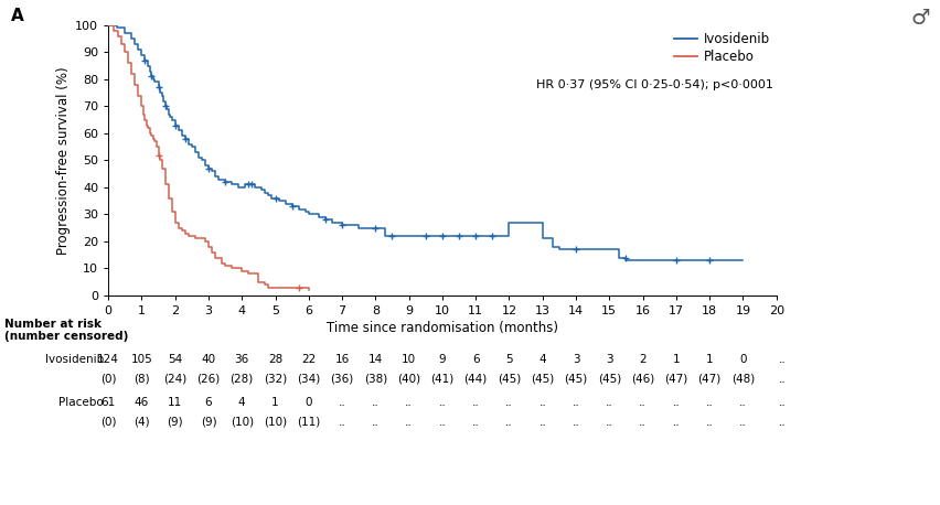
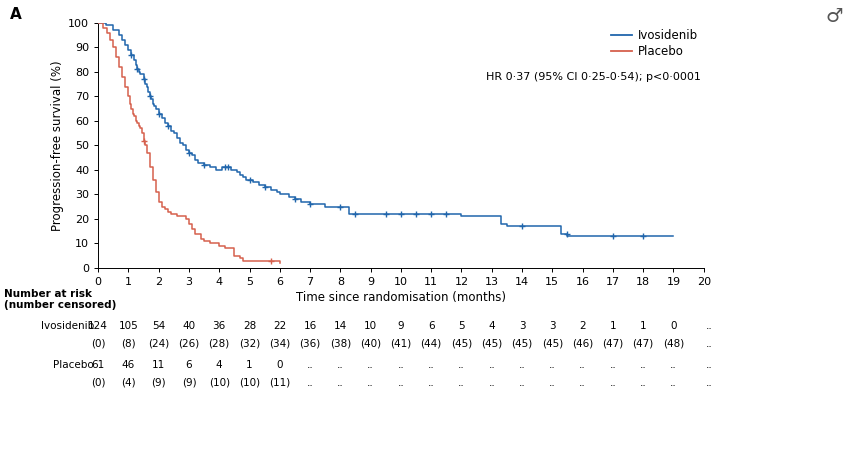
Ivosidenib/12: 27 -> 21
